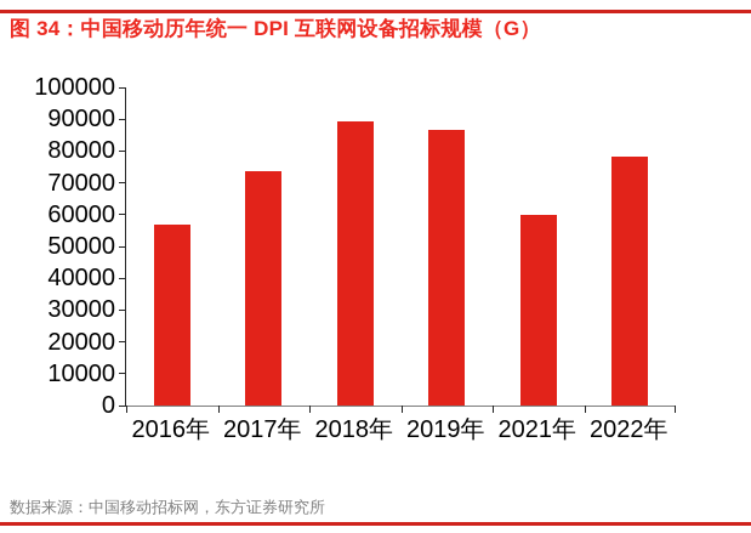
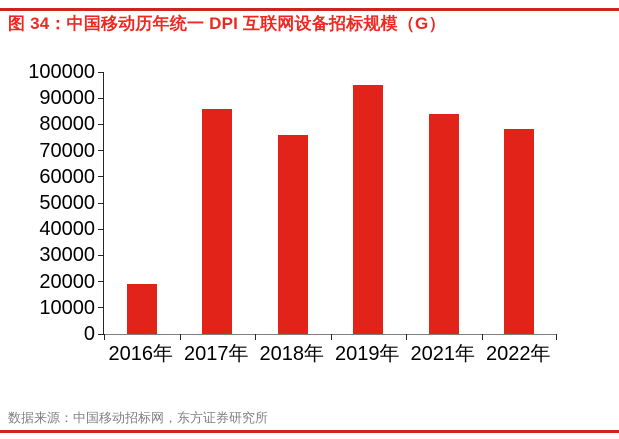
2016年: 57000 -> 19000
2017年: 74000 -> 86000
2018年: 89000 -> 76000
2019年: 86000 -> 95000
2021年: 60000 -> 84000
